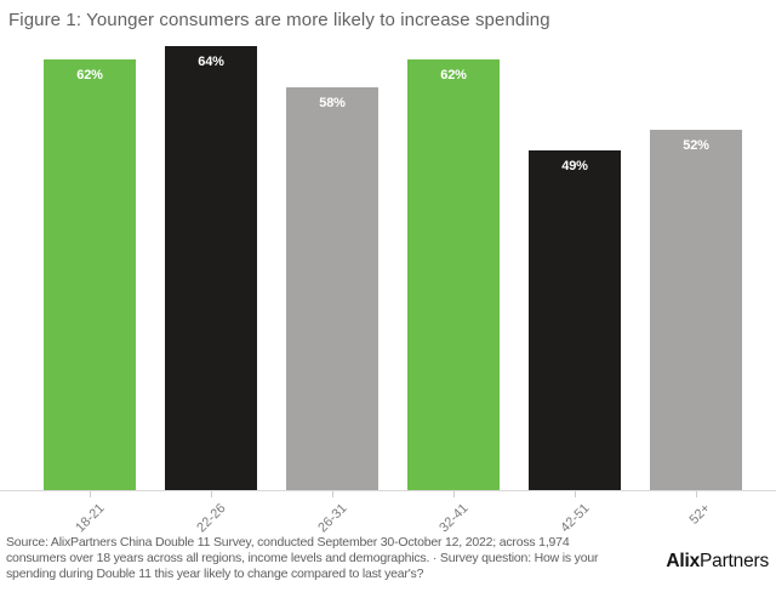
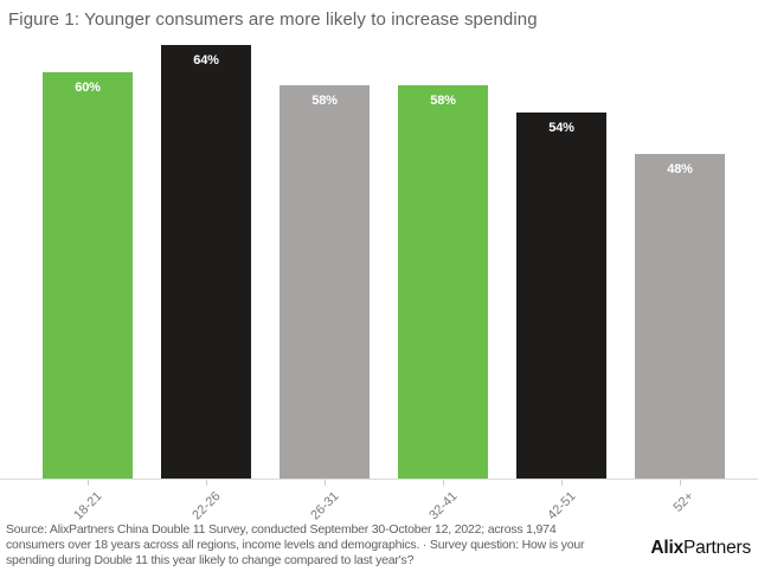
18-21: 62% -> 60%
32-41: 62% -> 58%
42-51: 49% -> 54%
52+: 52% -> 48%
